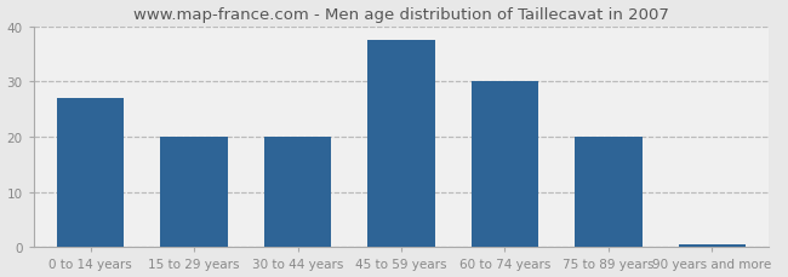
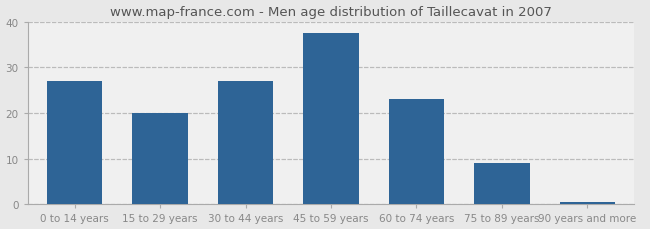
30 to 44 years: 20.0 -> 27.0
60 to 74 years: 30.0 -> 23.0
75 to 89 years: 20.0 -> 9.0
